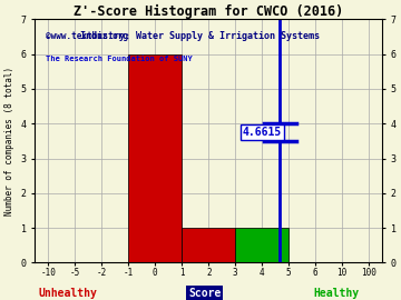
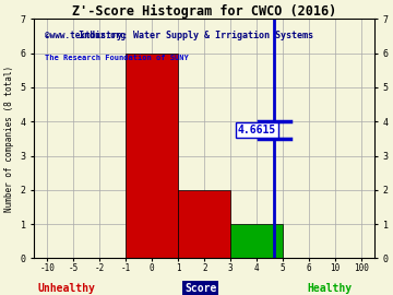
2: 1 -> 2
